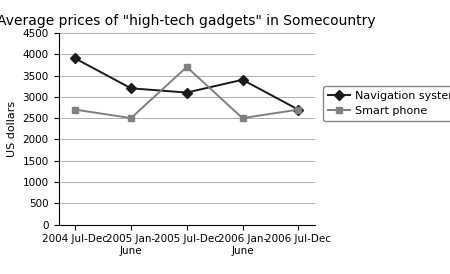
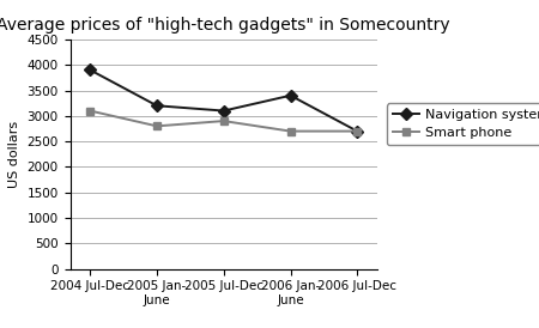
Smart phone/2004 Jul-Dec: 2700 -> 3100
Smart phone/2005 Jan- June: 2500 -> 2800
Smart phone/2005 Jul-Dec: 3700 -> 2900
Smart phone/2006 Jan- June: 2500 -> 2700
